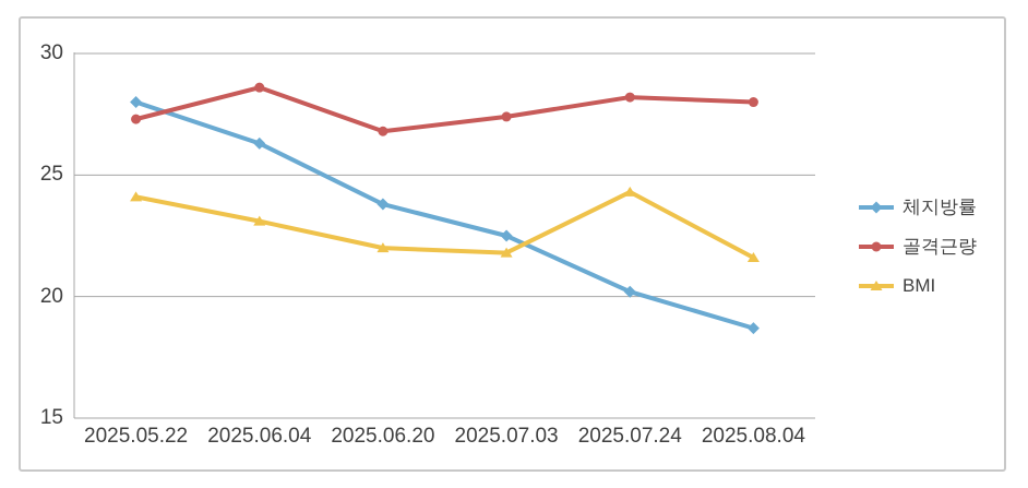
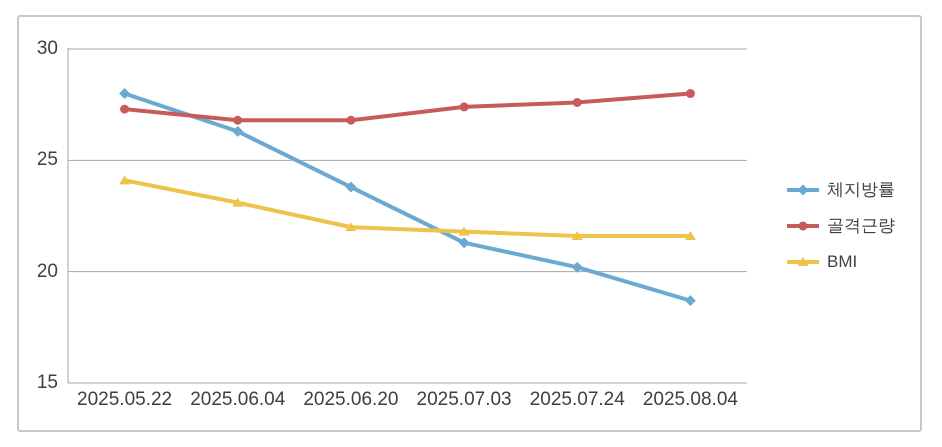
골격근량/2025.06.04: 28.6 -> 26.8
체지방률/2025.07.03: 22.5 -> 21.3
골격근량/2025.07.24: 28.2 -> 27.6
BMI/2025.07.24: 24.3 -> 21.6
